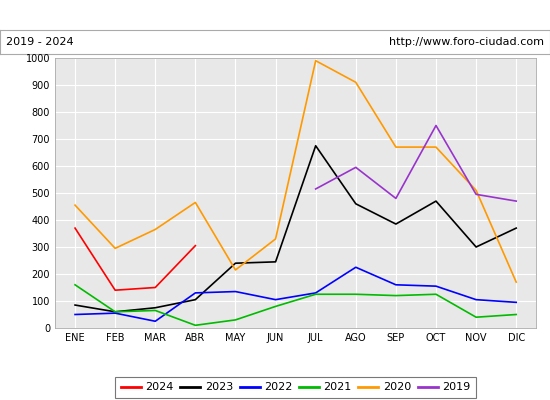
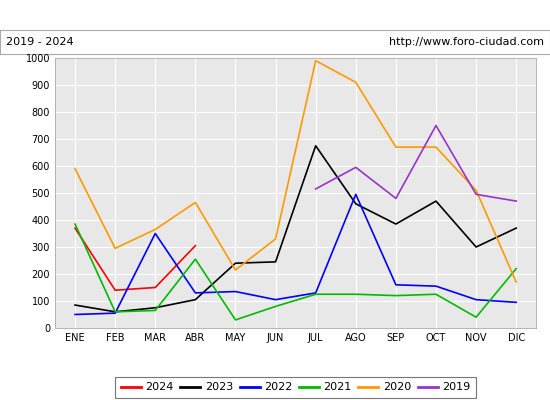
2021/ENE: 160 -> 385
2020/ENE: 455 -> 590
2022/MAR: 25 -> 350
2021/ABR: 10 -> 255
2022/AGO: 225 -> 495
2021/DIC: 50 -> 220
